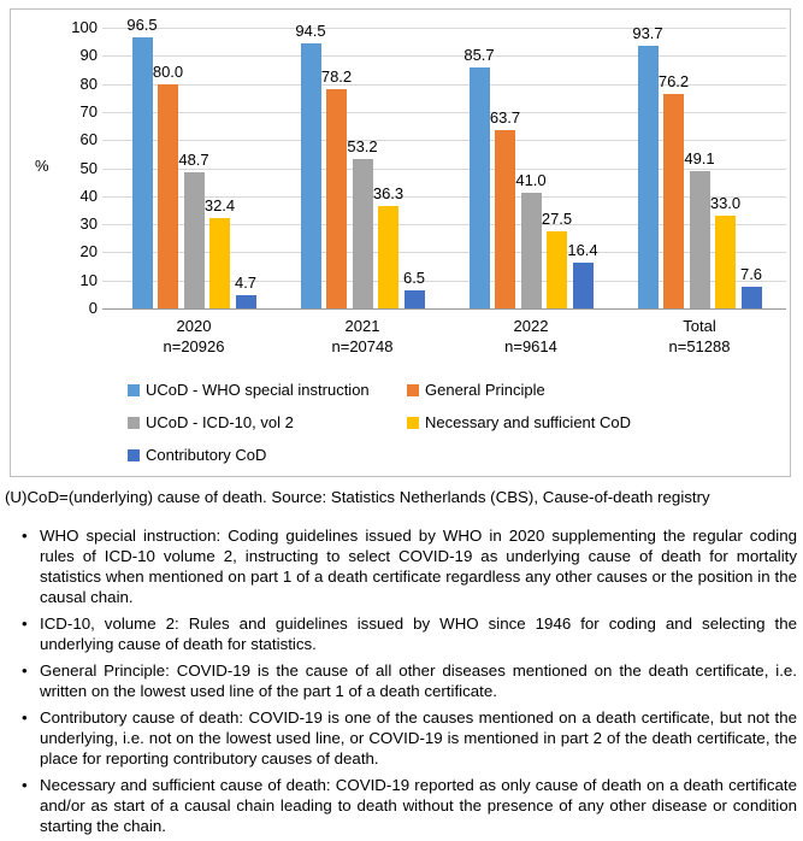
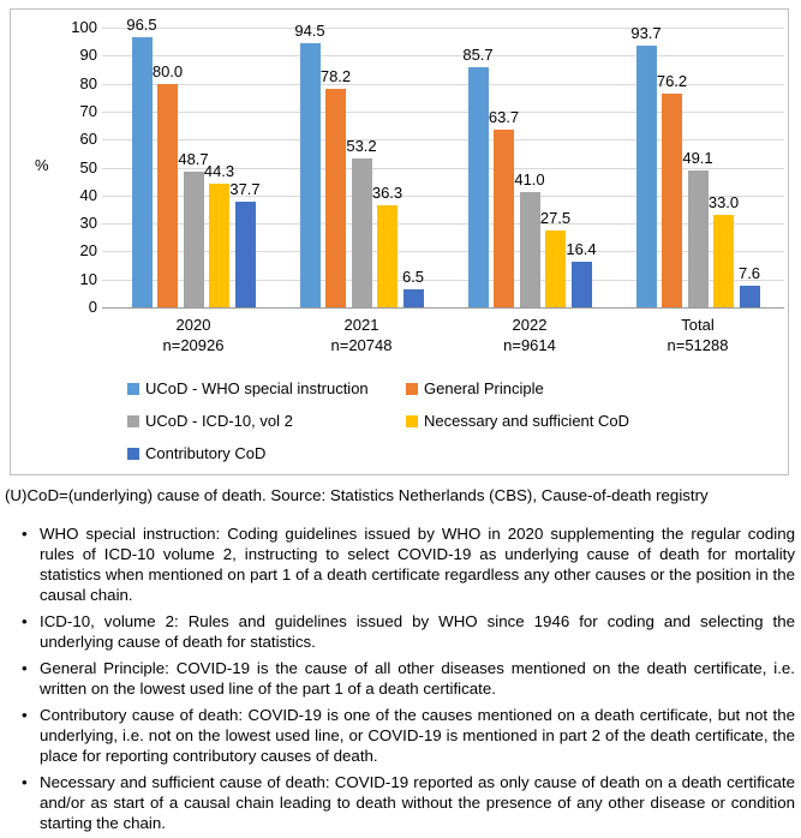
Necessary and sufficient CoD/2020: 32.4 -> 44.3
Contributory CoD/2020: 4.7 -> 37.7
